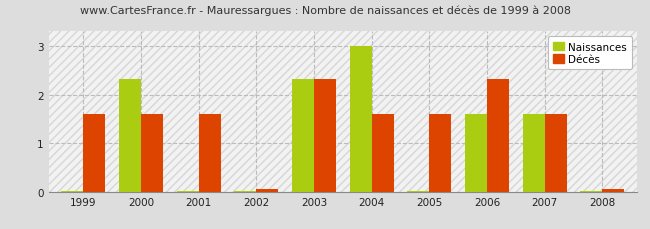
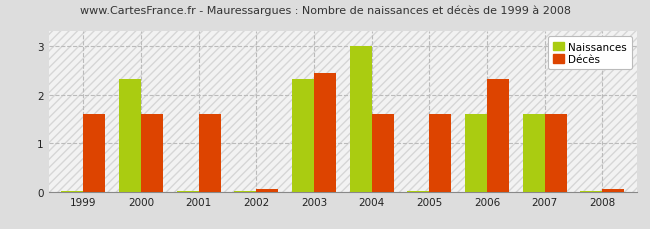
Décès/2003: 2.33 -> 2.45
